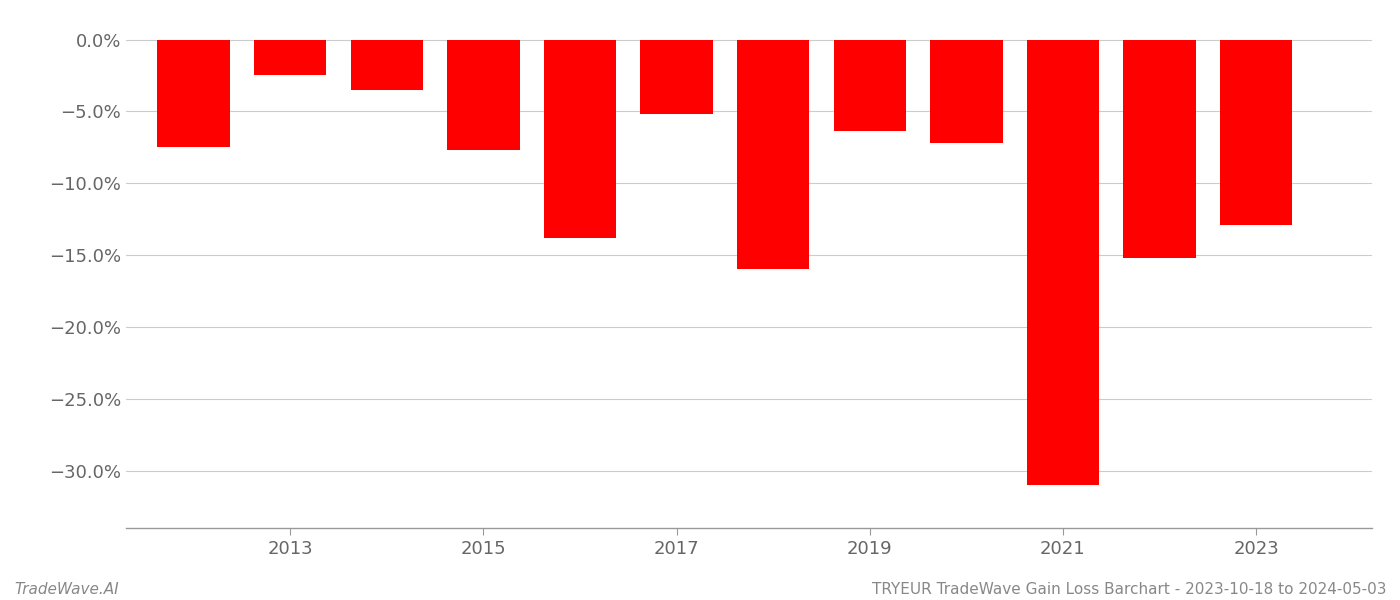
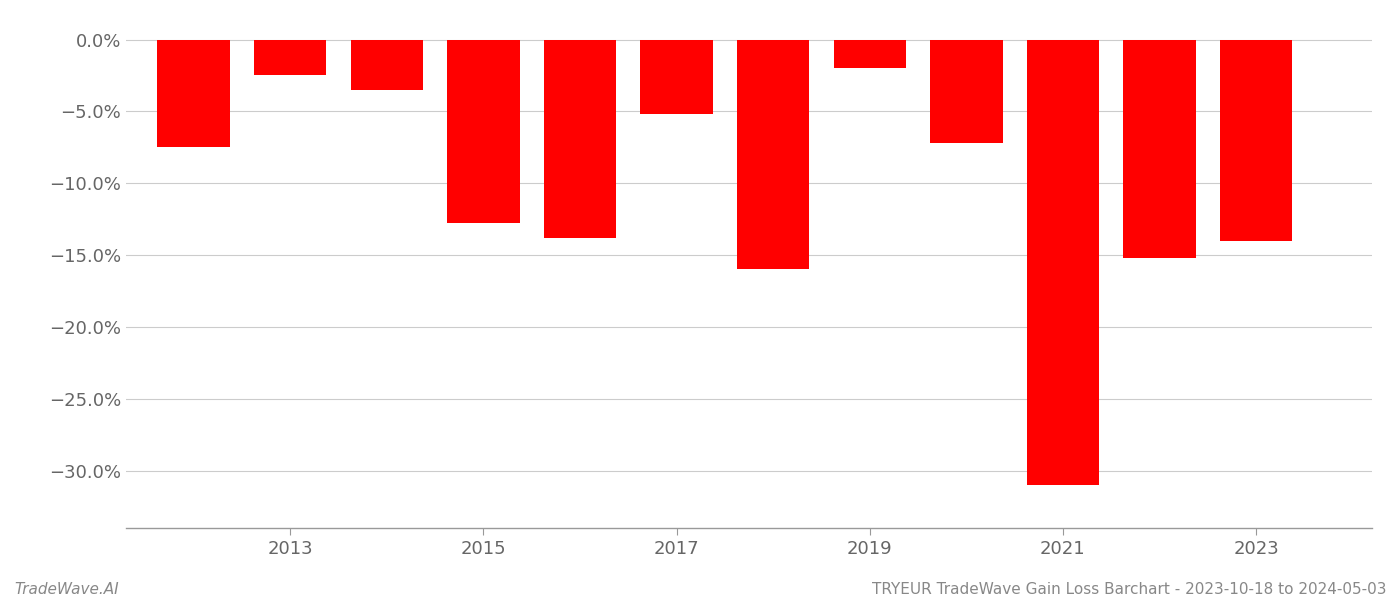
2015: -7.7% -> -12.8%
2019: -6.4% -> -2.0%
2023: -12.9% -> -14.0%
